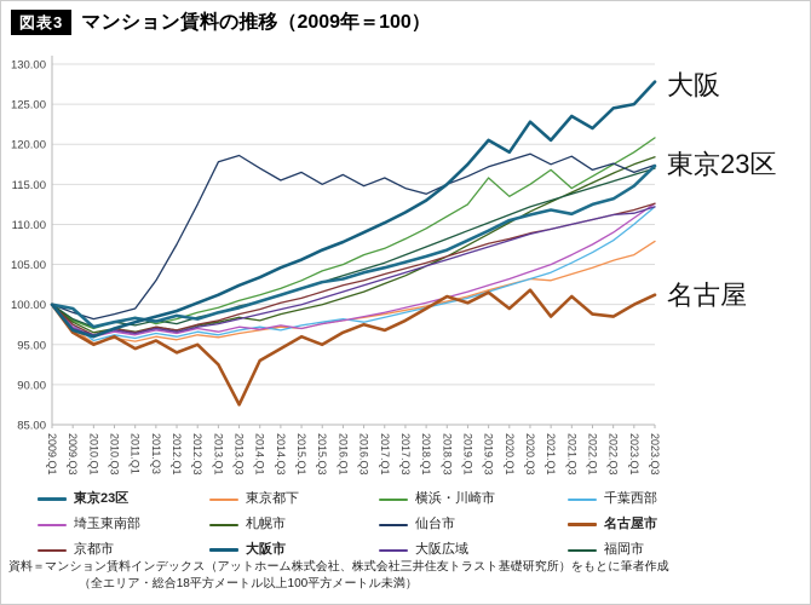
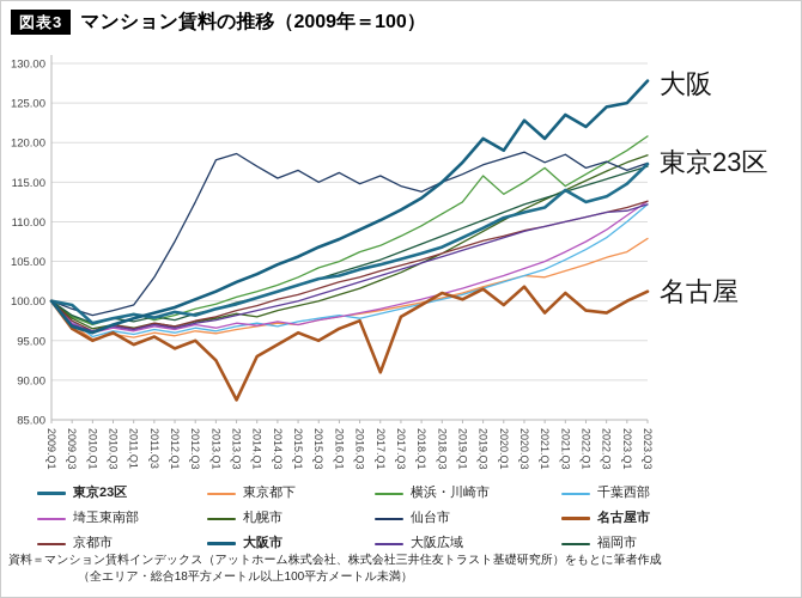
名古屋市/2017.Q1: 97 -> 91
東京23区/2021.Q3: 111 -> 114
